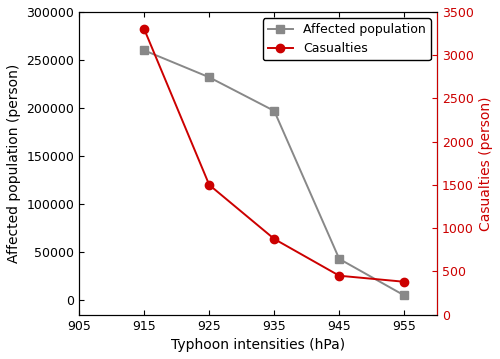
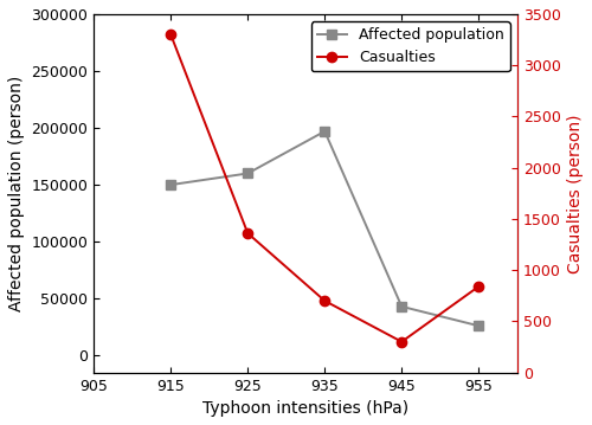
Affected population/915: 260000 -> 150000
Affected population/925: 232000 -> 160000
Casualties/925: 1500 -> 1360
Casualties/935: 880 -> 700
Casualties/945: 450 -> 300
Affected population/955: 5000 -> 26000
Casualties/955: 380 -> 840
